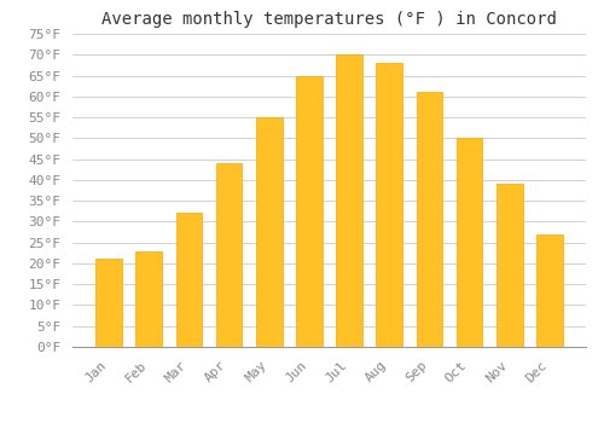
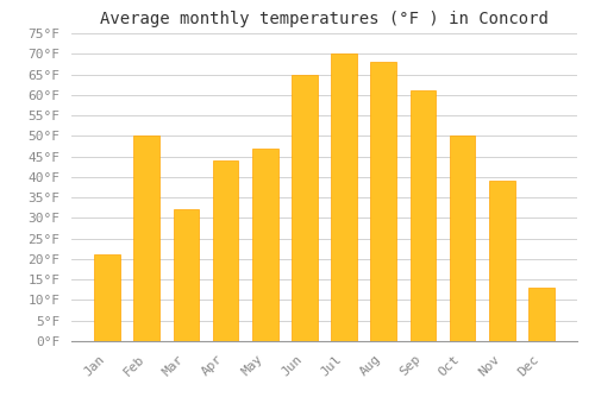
Feb: 23°F -> 50°F
May: 55°F -> 47°F
Dec: 27°F -> 13°F
